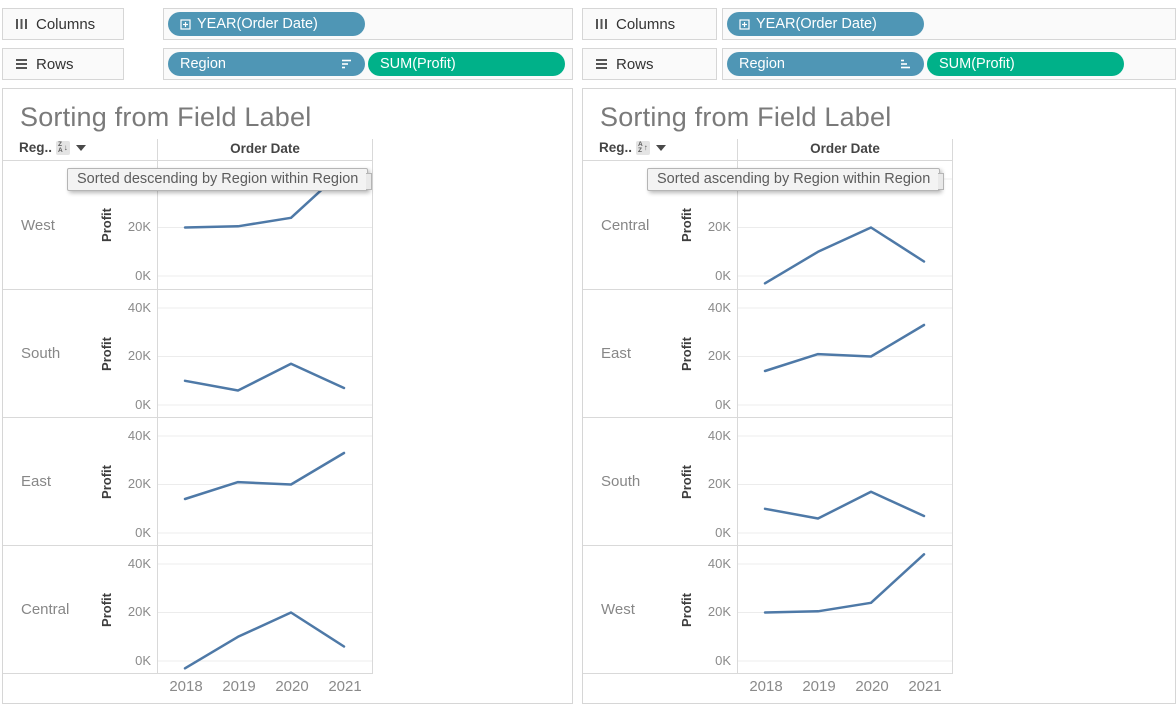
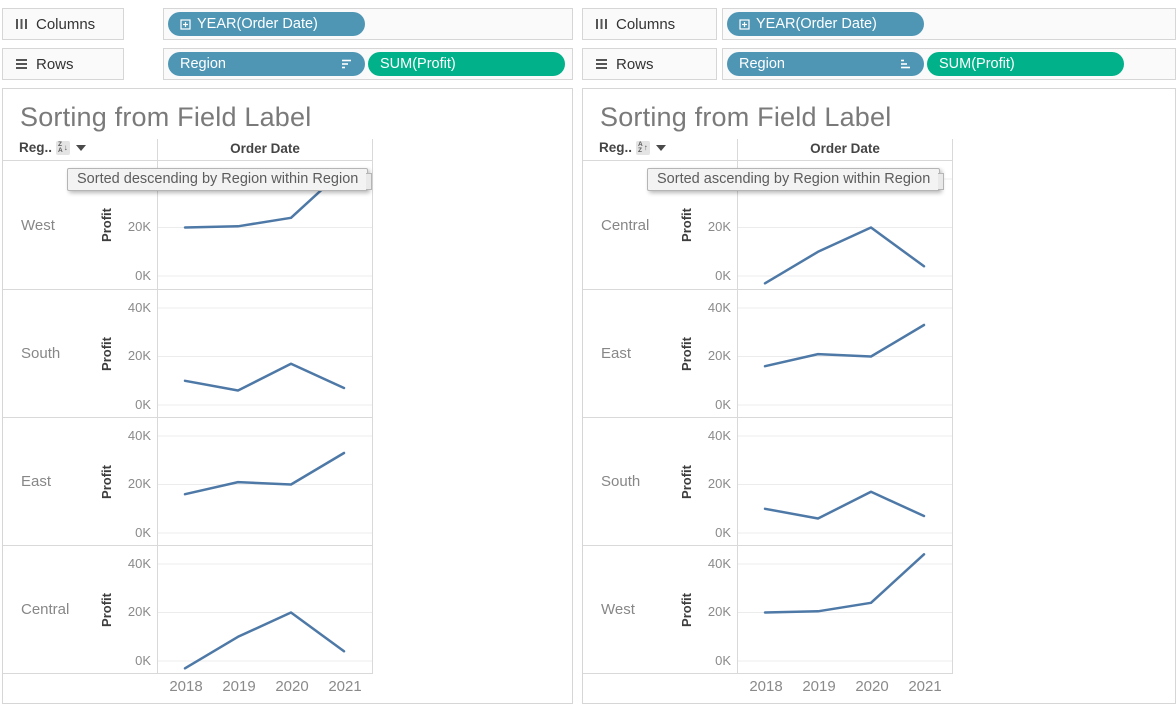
East/2018: 14K -> 16K
Central/2021: 6K -> 4K
